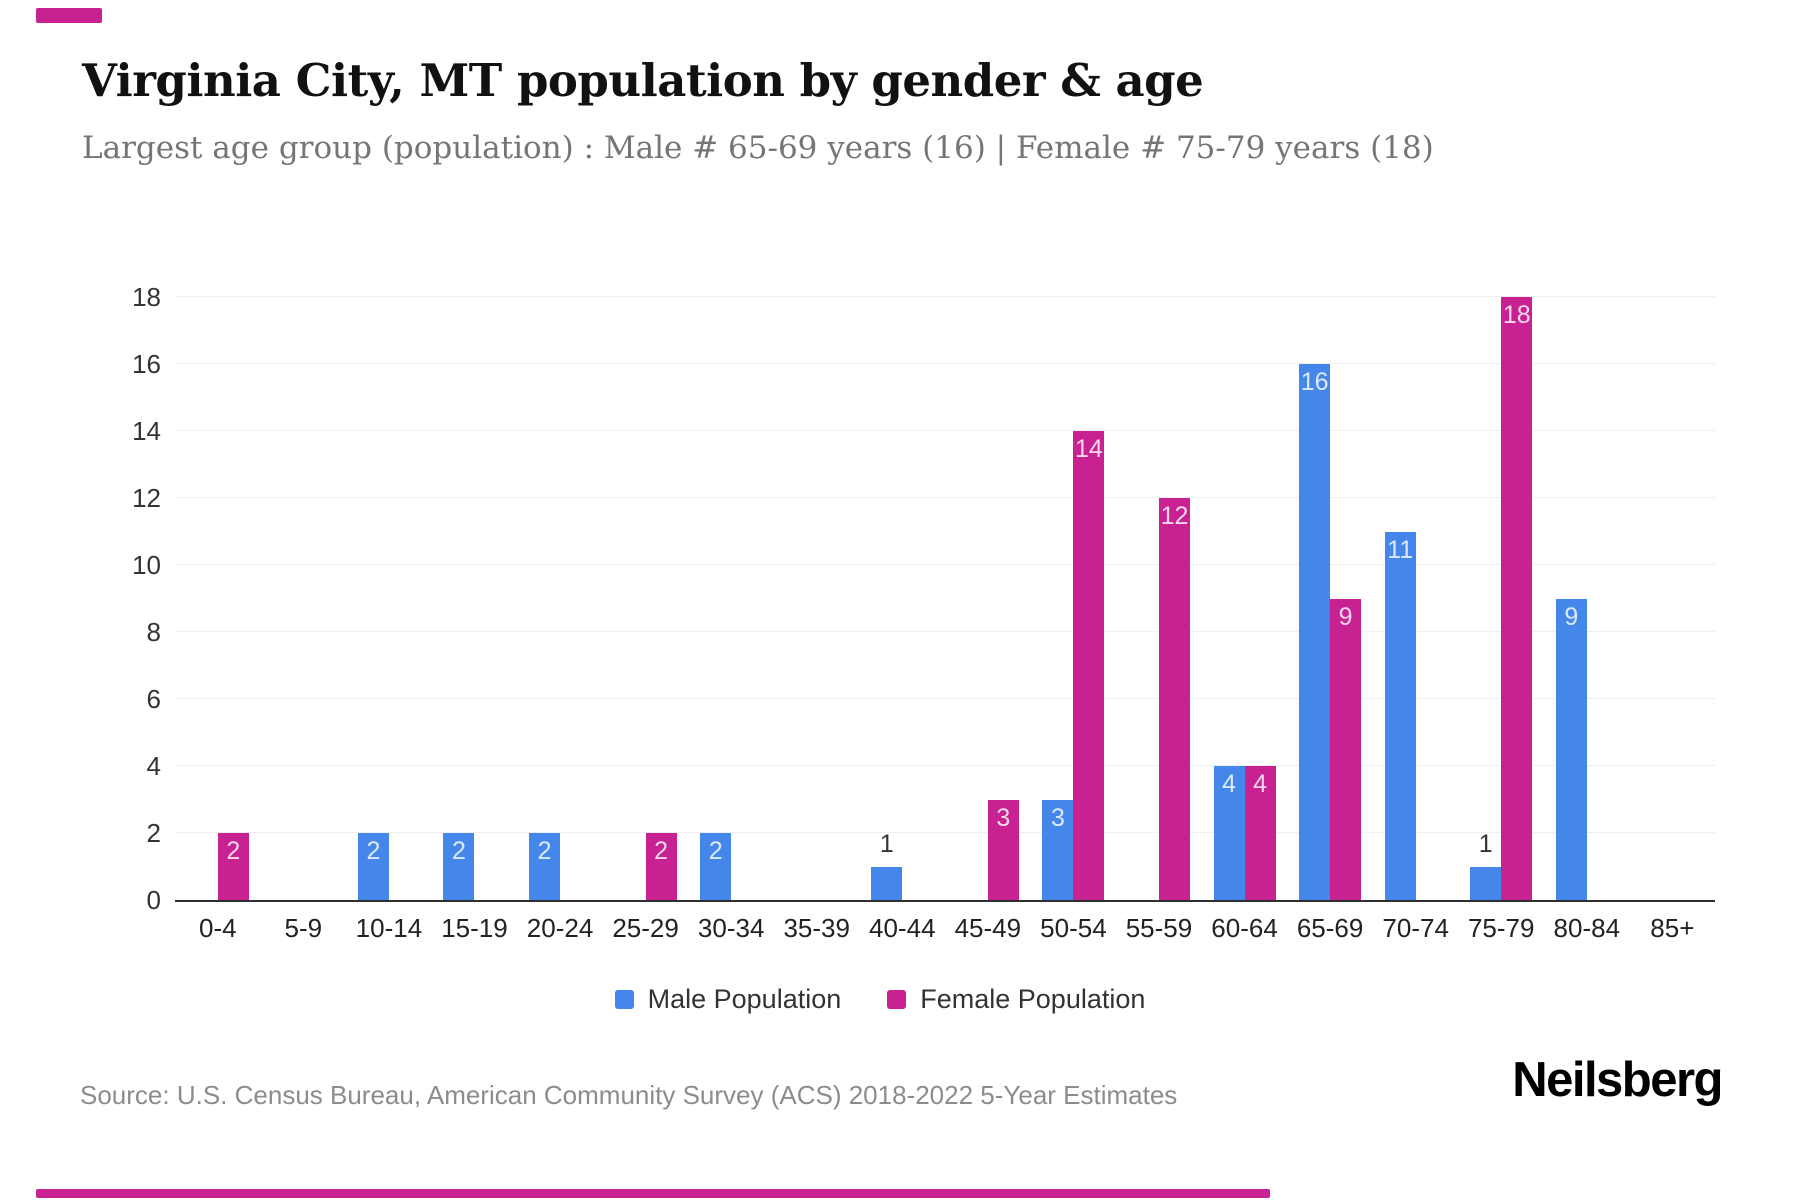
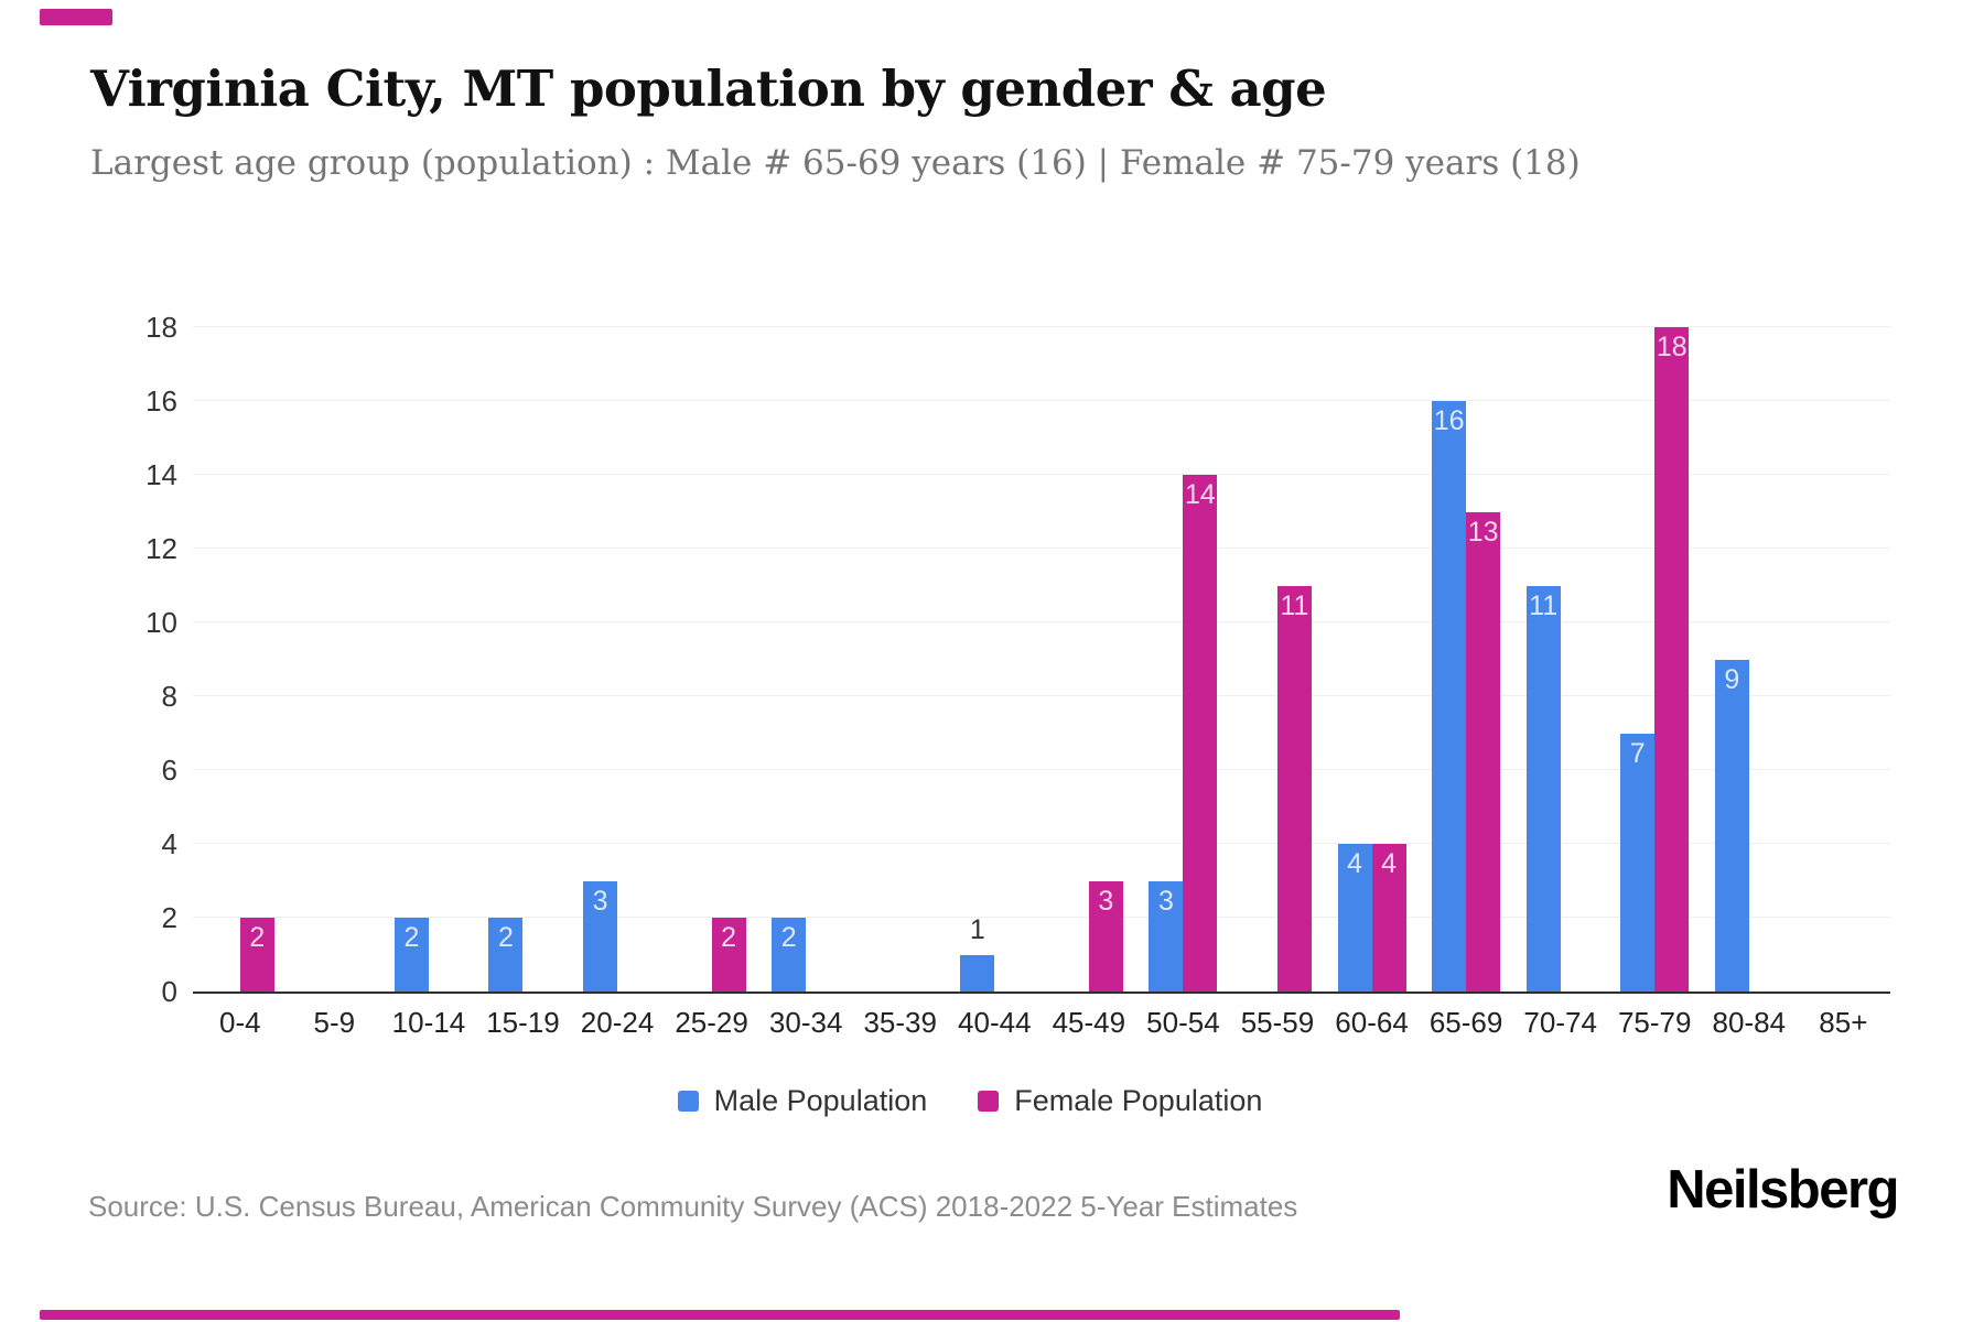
Male Population/20-24: 2 -> 3
Female Population/55-59: 12 -> 11
Female Population/65-69: 9 -> 13
Male Population/75-79: 1 -> 7
